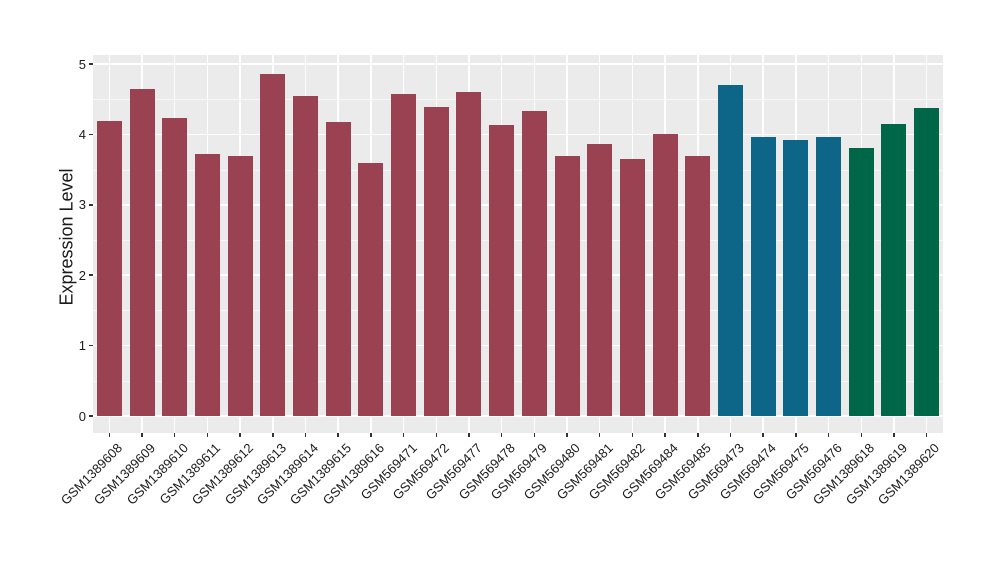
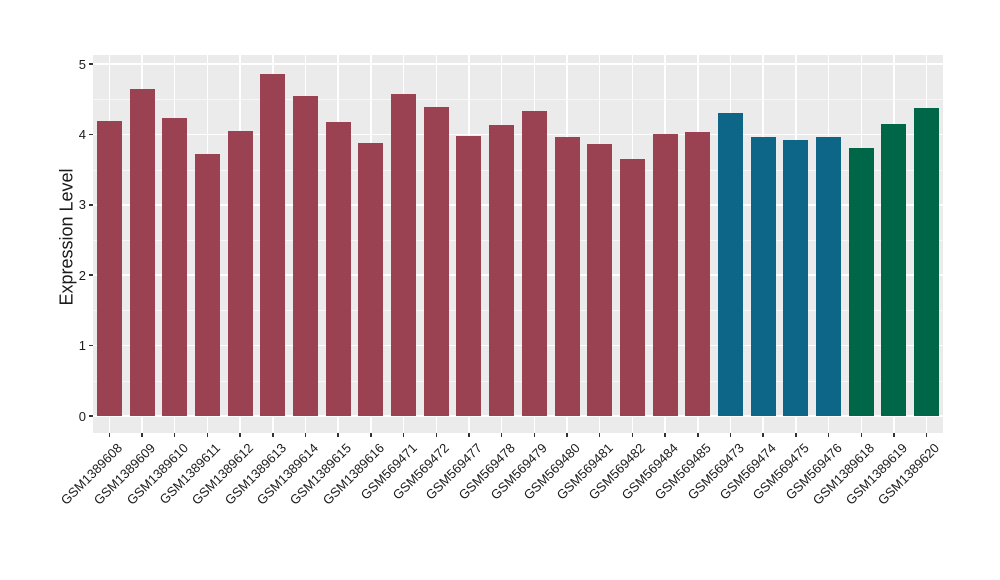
GSM1389612: 3.7 -> 4.0
GSM1389616: 3.6 -> 3.9
GSM569477: 4.6 -> 4.0
GSM569480: 3.7 -> 4.0
GSM569485: 3.7 -> 4.0
GSM569473: 4.7 -> 4.3
